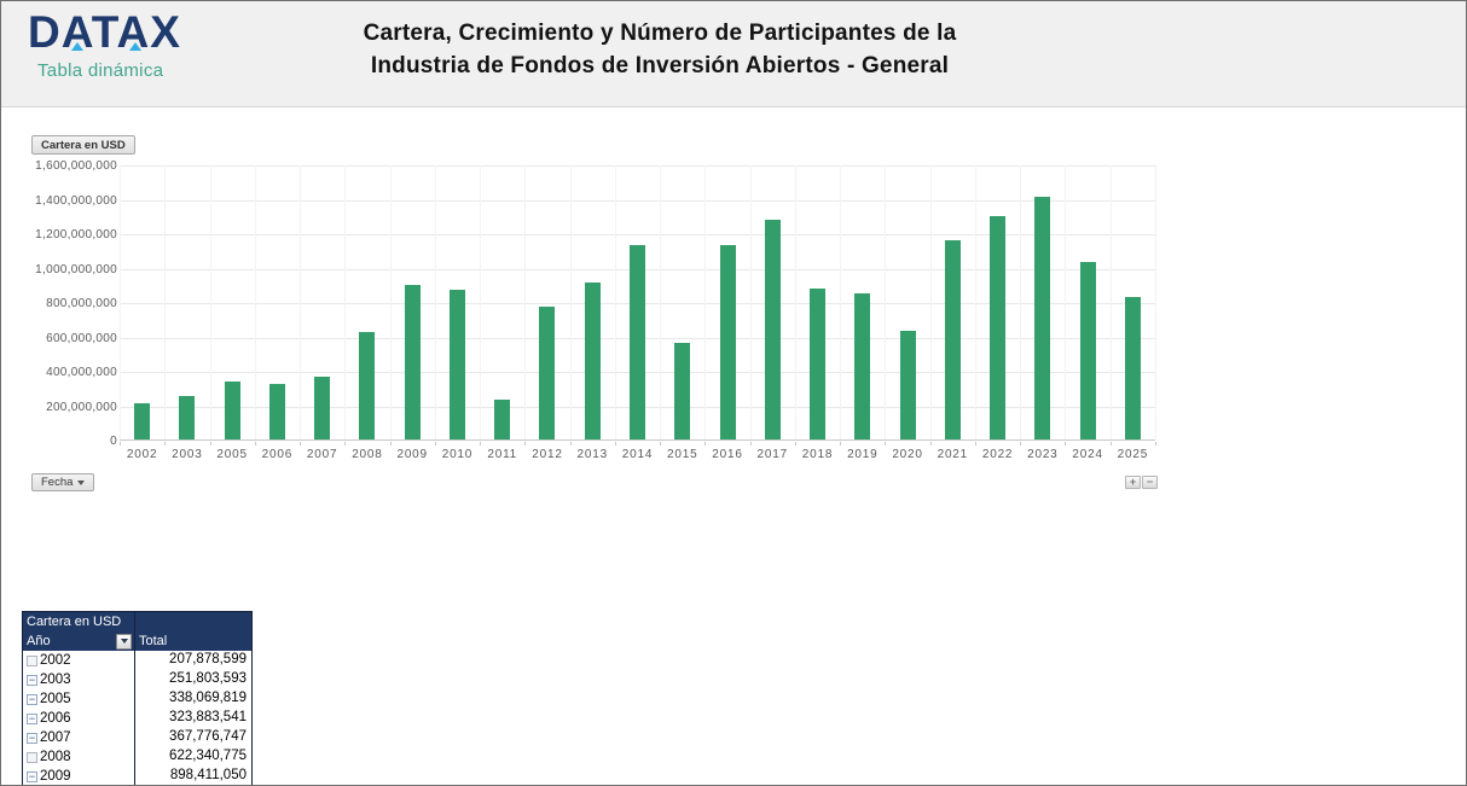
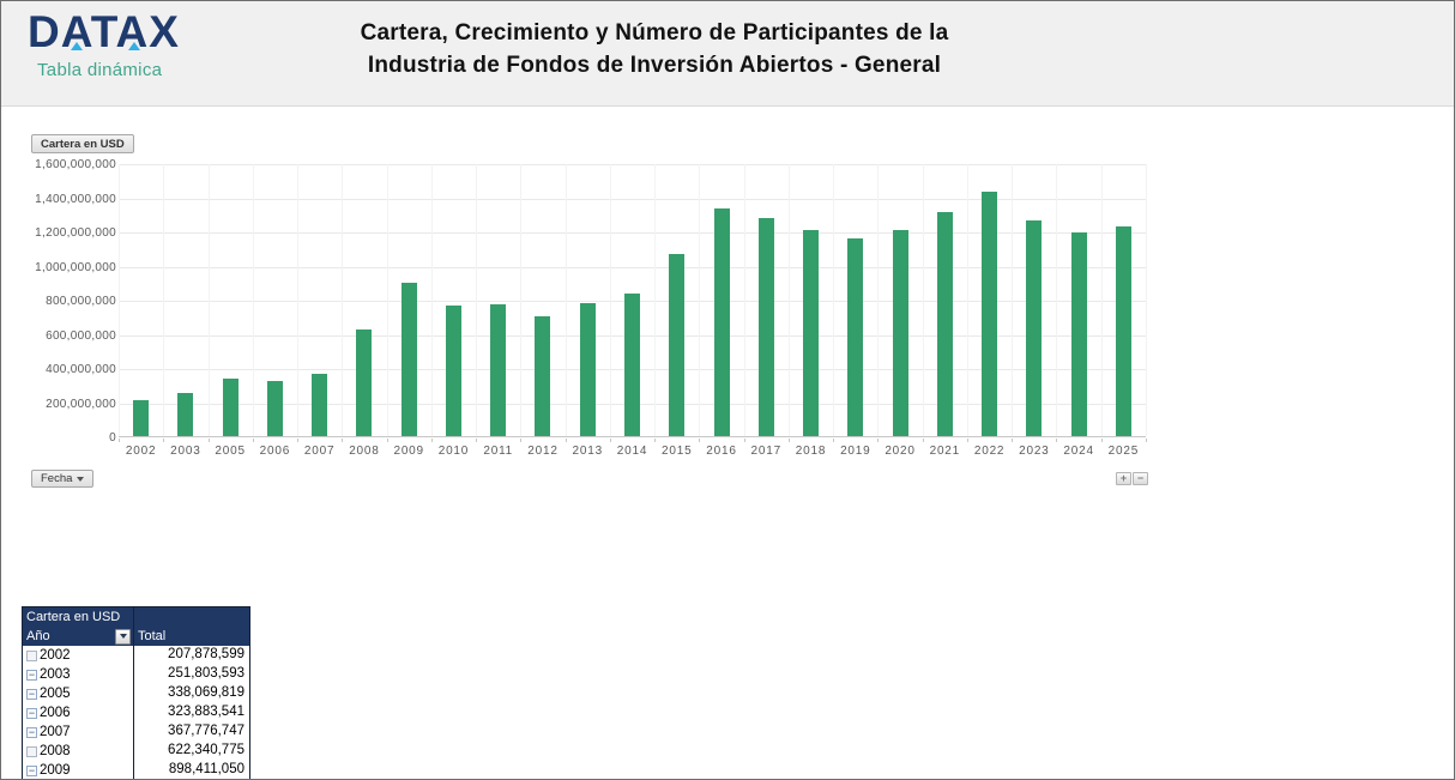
2010: 870000000 -> 760000000
2011: 230000000 -> 780000000
2012: 770000000 -> 700000000
2013: 910000000 -> 780000000
2014: 1130000000 -> 840000000
2015: 560000000 -> 1070000000
2016: 1130000000 -> 1330000000
2018: 880000000 -> 1210000000
2019: 850000000 -> 1160000000
2020: 630000000 -> 1200000000
2021: 1160000000 -> 1320000000
2022: 1300000000 -> 1430000000
2023: 1410000000 -> 1260000000
2024: 1030000000 -> 1190000000
2025: 830000000 -> 1220000000
